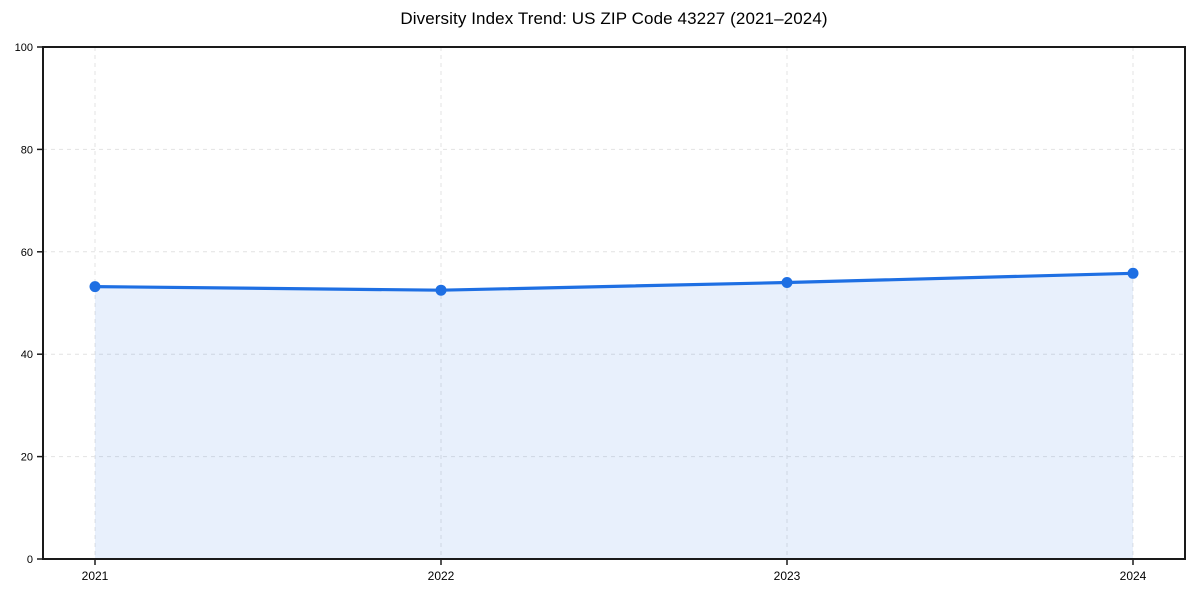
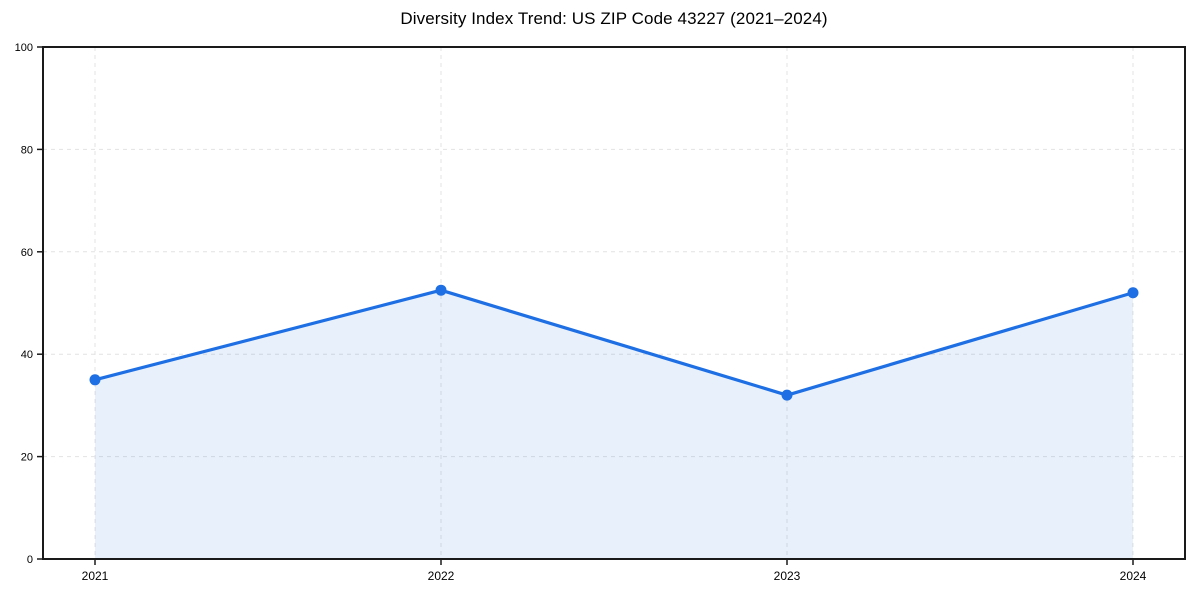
2021: 53 -> 35
2023: 54 -> 32
2024: 56 -> 52
